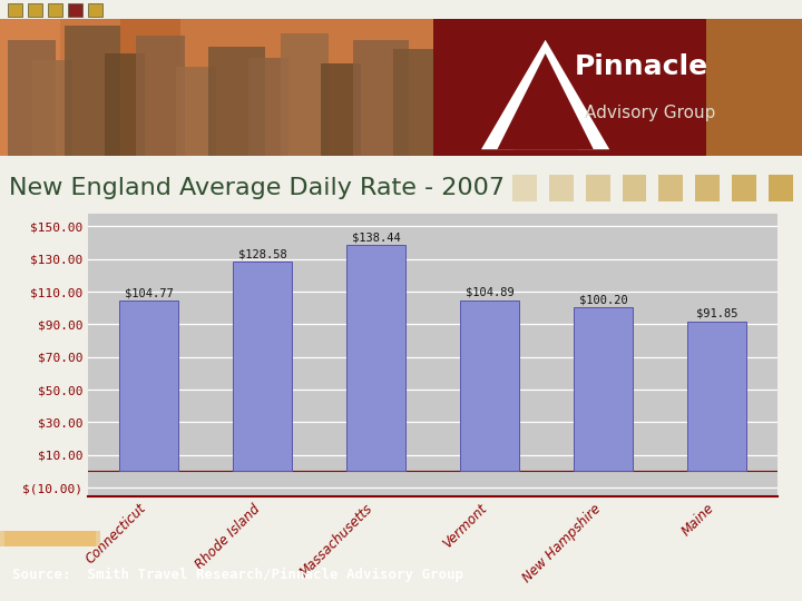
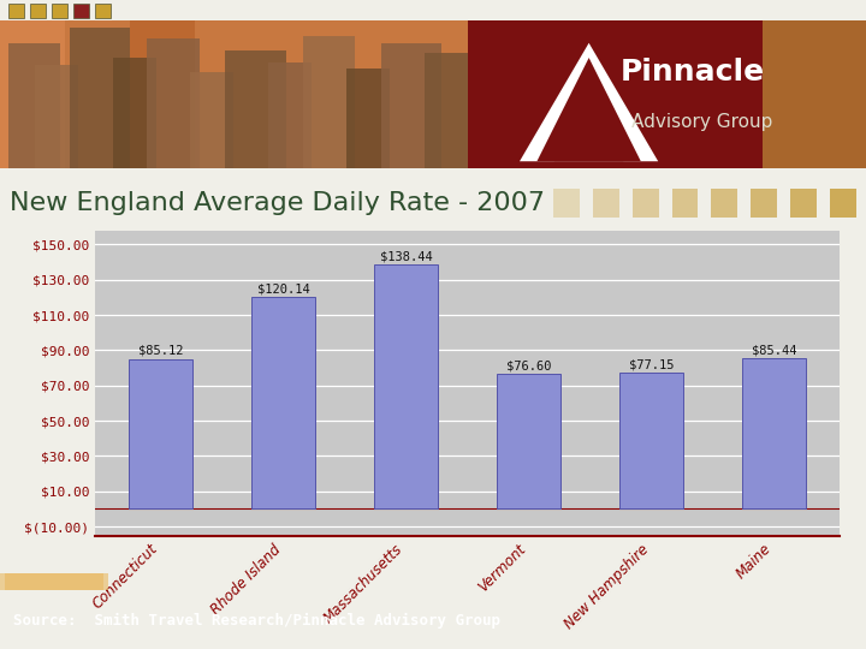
Connecticut: $104.77 -> $85.12
Rhode Island: $128.58 -> $120.14
Vermont: $104.89 -> $76.60
New Hampshire: $100.20 -> $77.15
Maine: $91.85 -> $85.44
